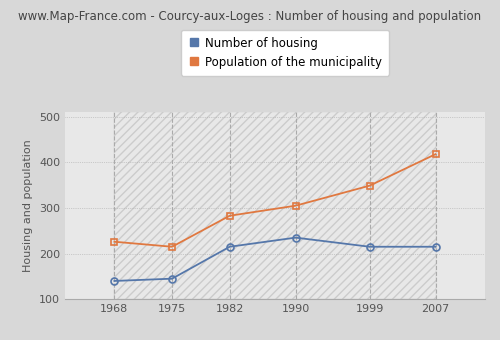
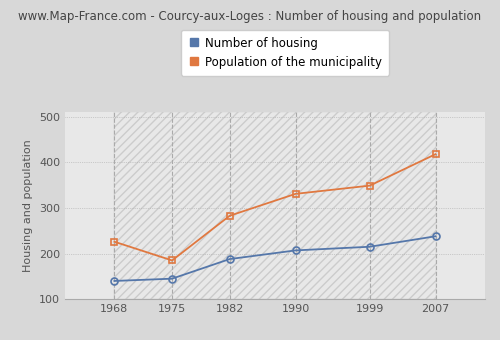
Population of the municipality/1975: 215 -> 185
Number of housing/1982: 215 -> 188
Number of housing/1990: 235 -> 207
Population of the municipality/1990: 305 -> 331
Number of housing/2007: 215 -> 238
